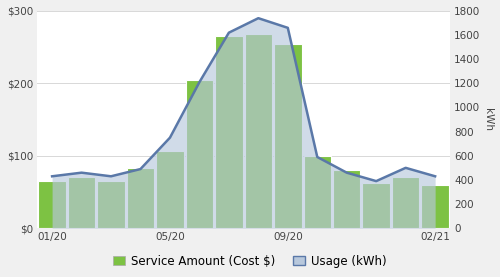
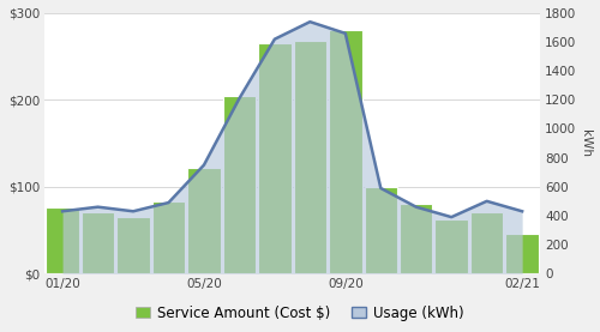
Service Amount (Cost $)/01/20: $65 -> $76
Service Amount (Cost $)/05/20: $107 -> $122
Service Amount (Cost $)/09/20: $255 -> $280
Service Amount (Cost $)/02/21: $60 -> $46
